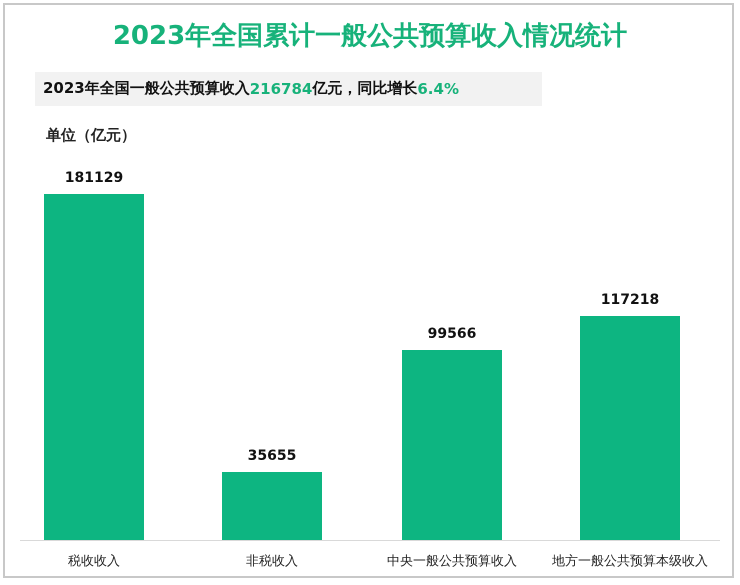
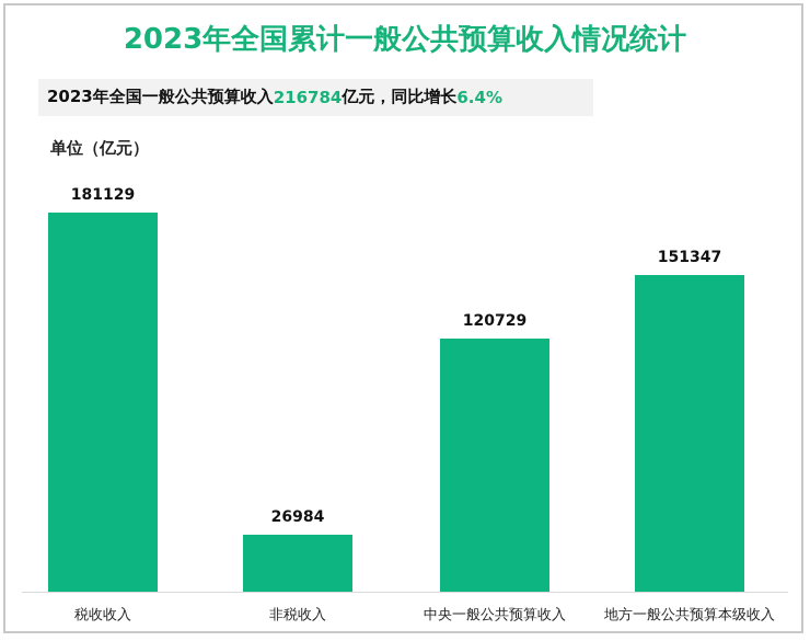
非税收入: 35655 -> 26984
中央一般公共预算收入: 99566 -> 120729
地方一般公共预算本级收入: 117218 -> 151347
